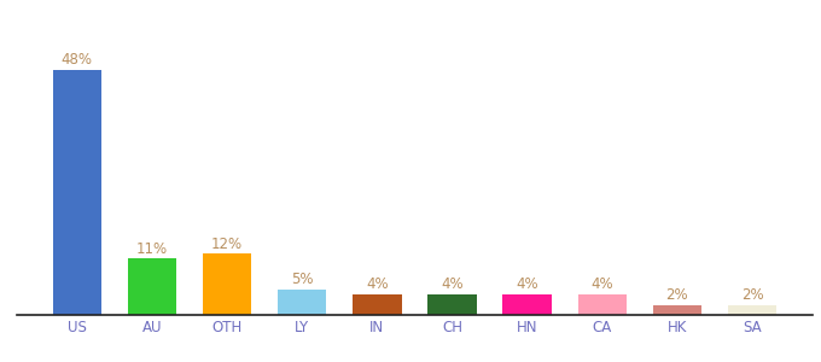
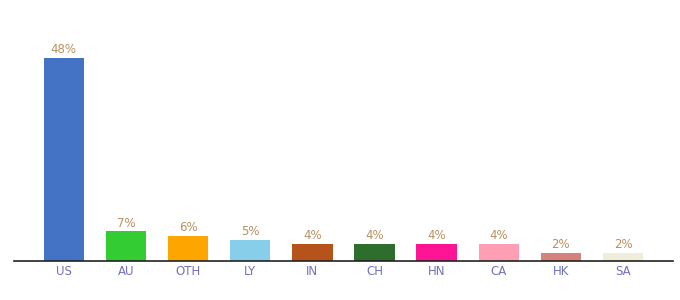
AU: 11% -> 7%
OTH: 12% -> 6%
